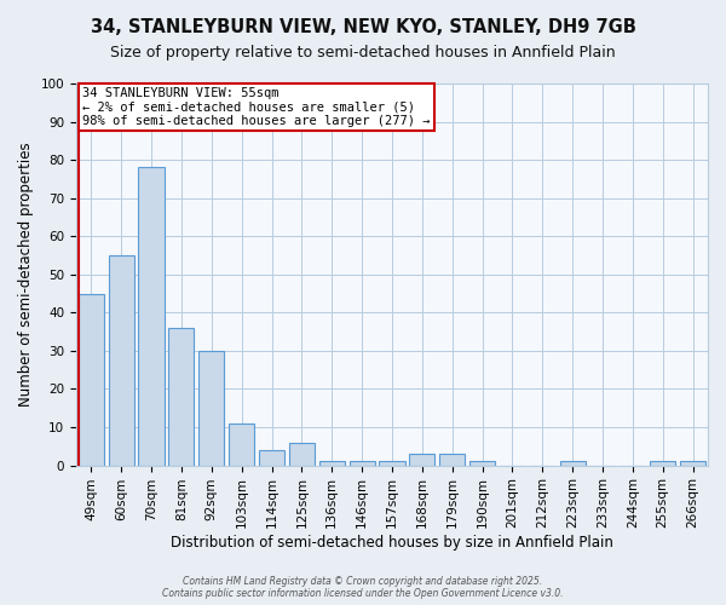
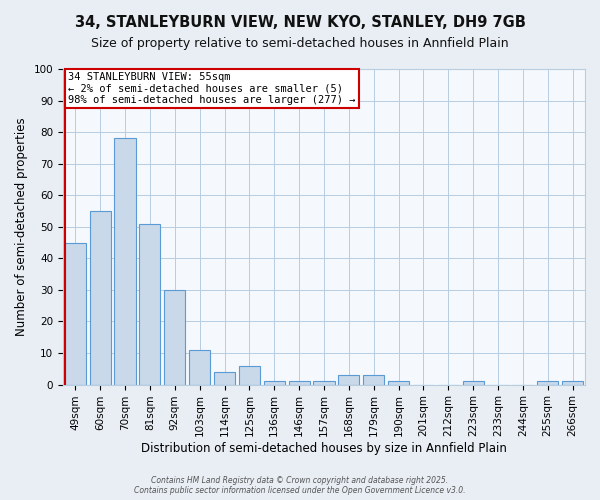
81sqm: 36 -> 51
